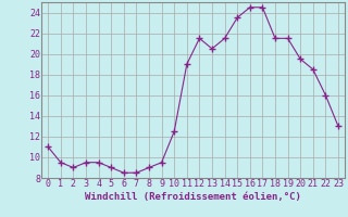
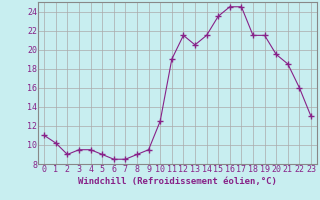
1: 9.5 -> 10.2
